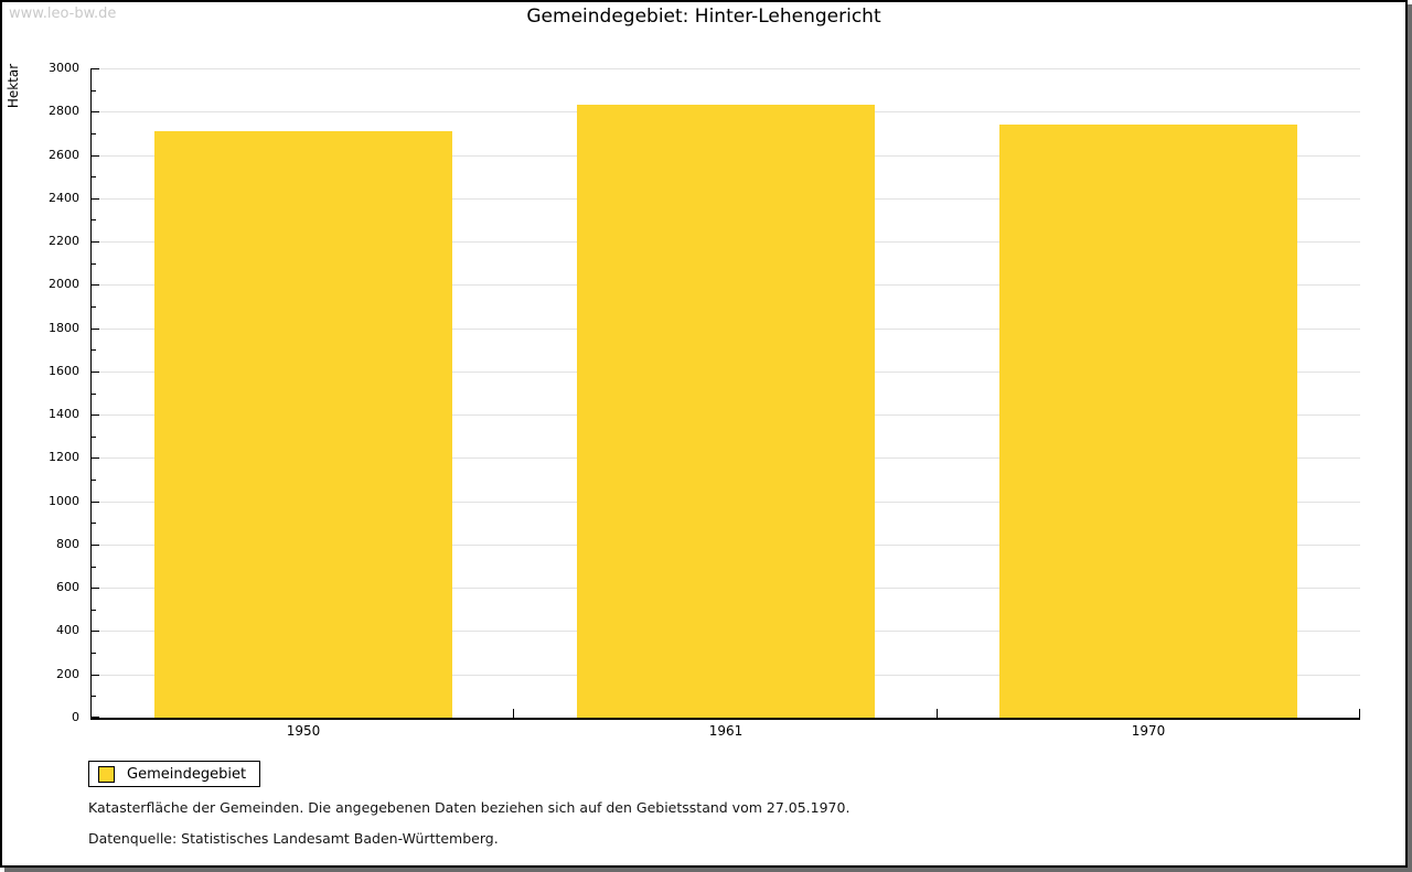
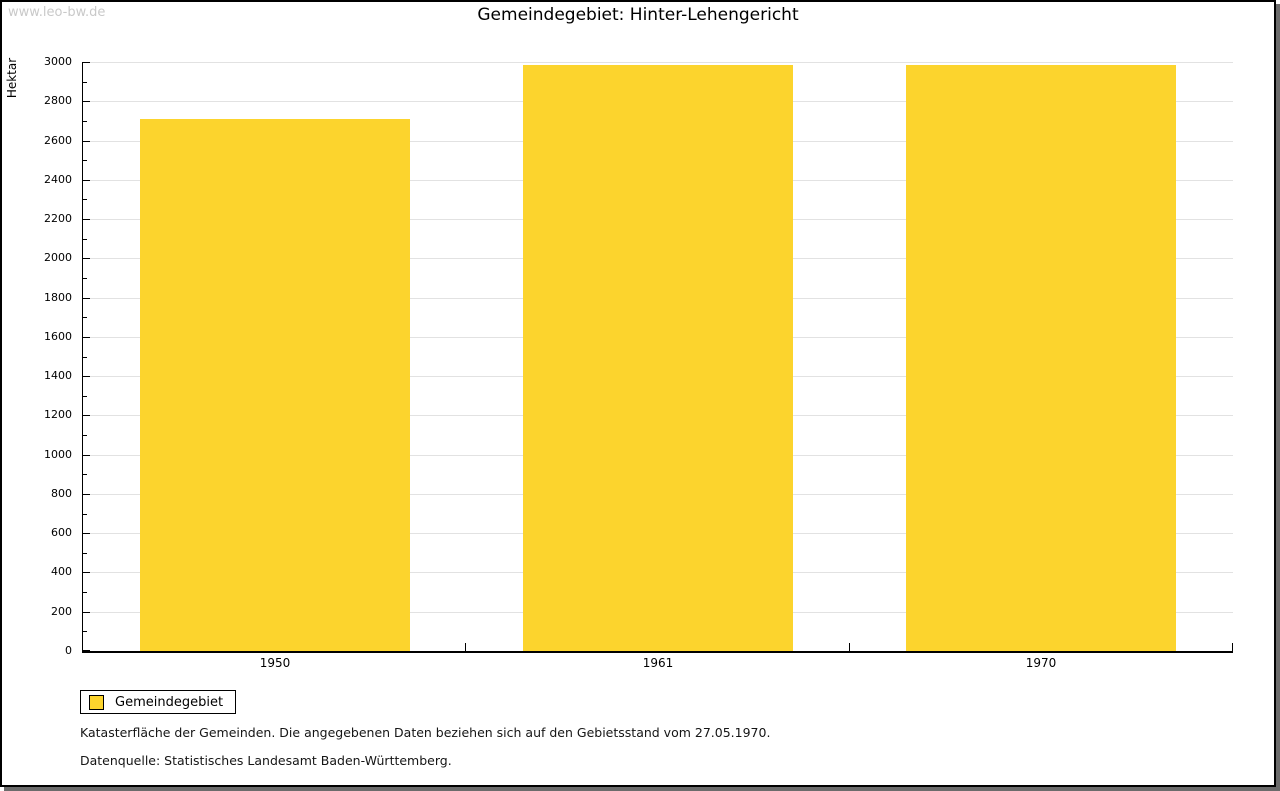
1961: 2830 -> 2980
1970: 2740 -> 2980
